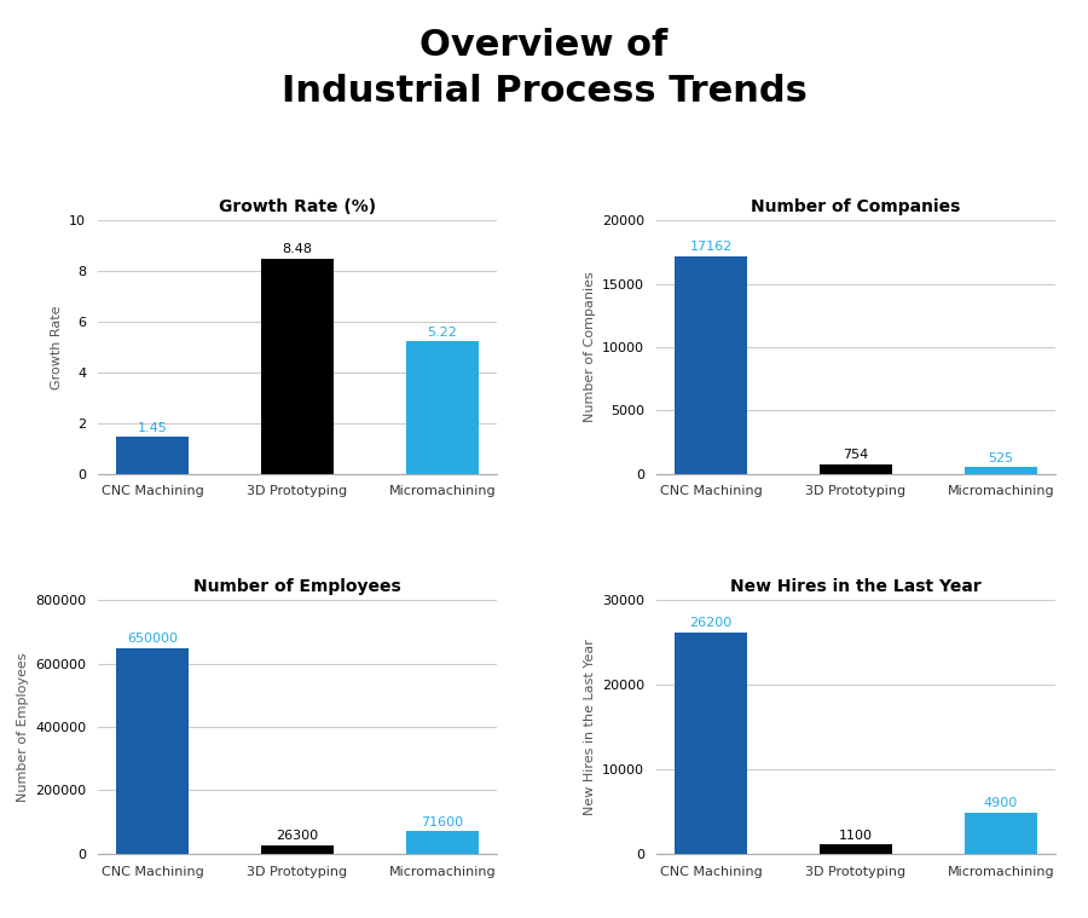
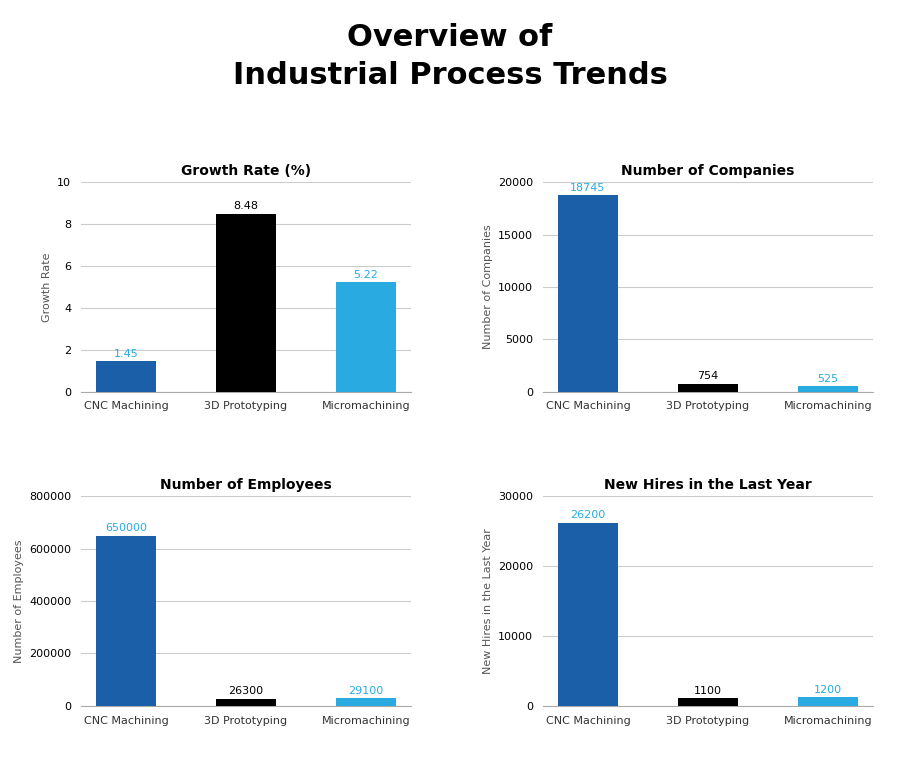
Number of Companies/CNC Machining: 17162 -> 18745
Number of Employees/Micromachining: 71600 -> 29100
New Hires in the Last Year/Micromachining: 4900 -> 1200
